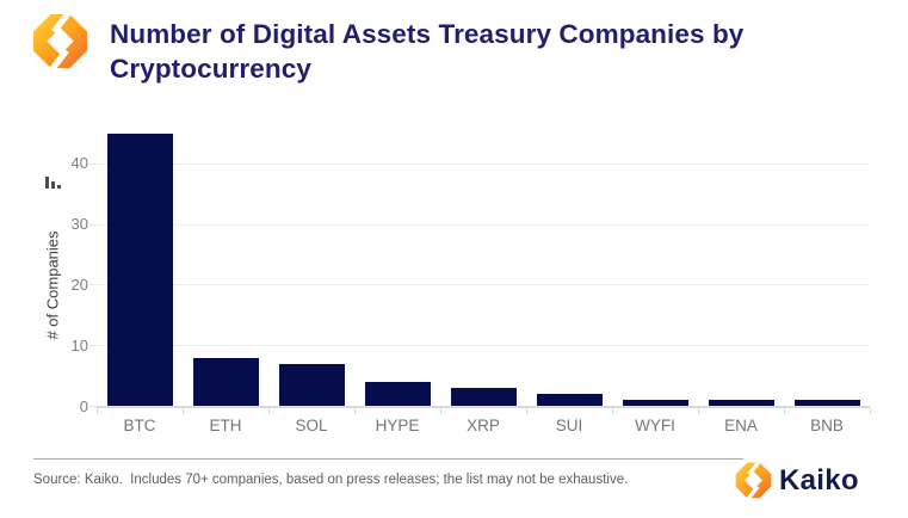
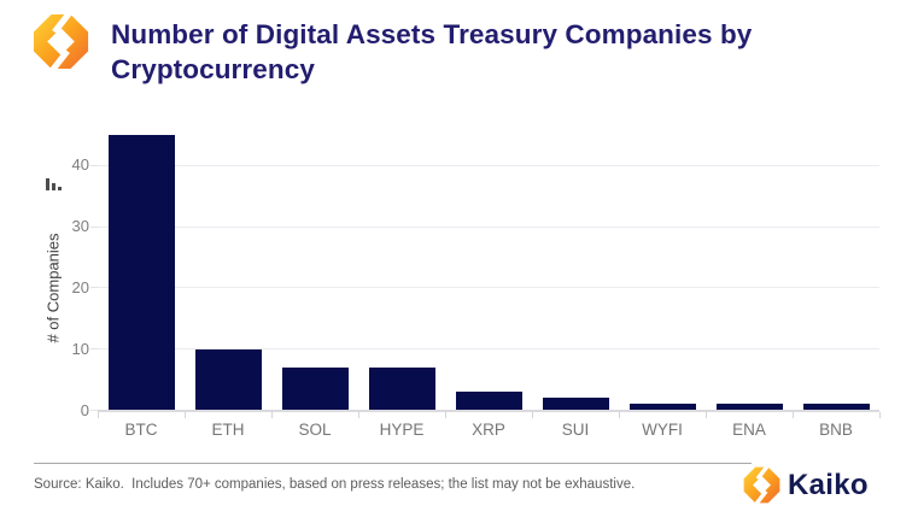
ETH: 8 -> 10
HYPE: 4 -> 7
